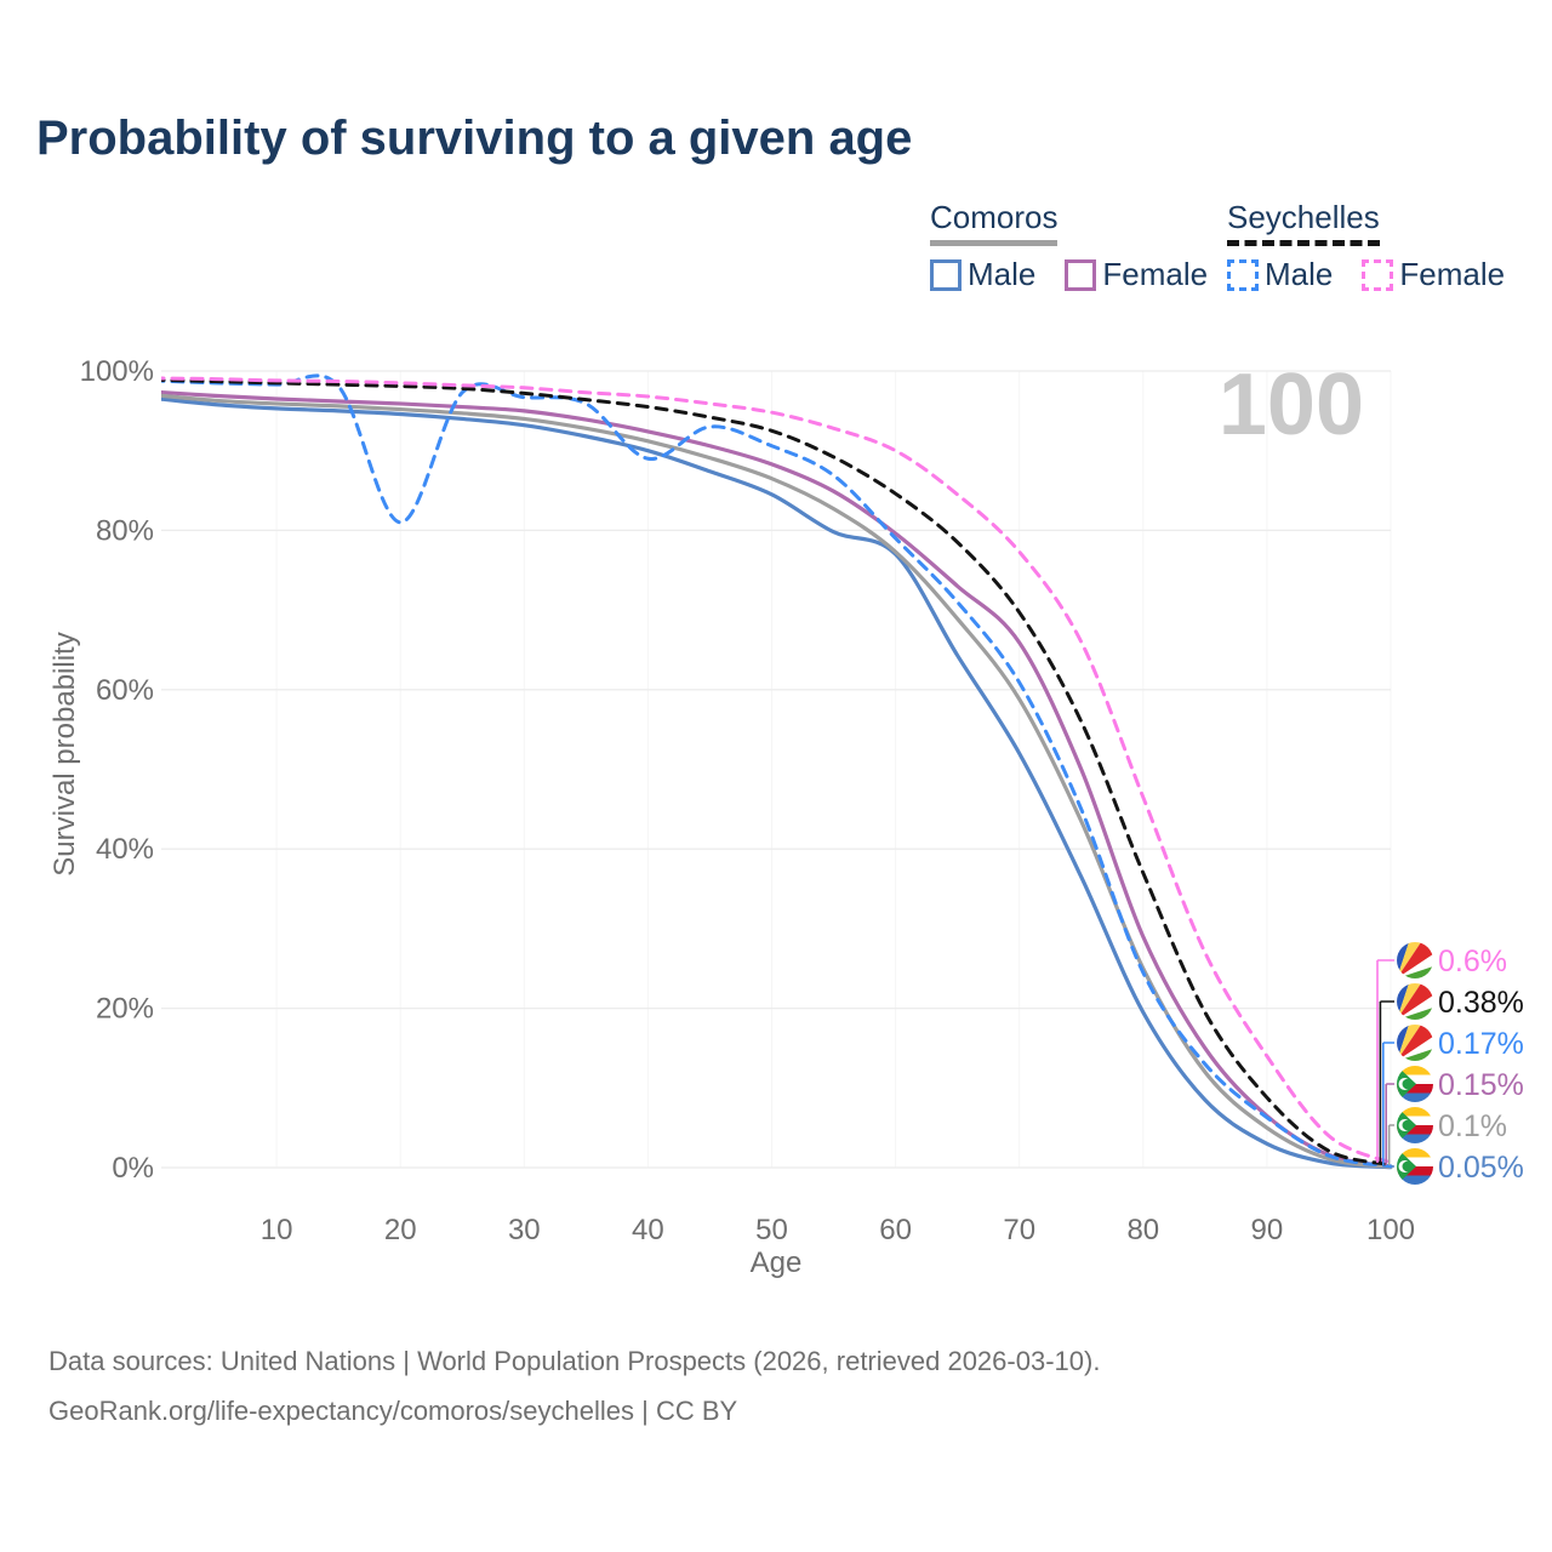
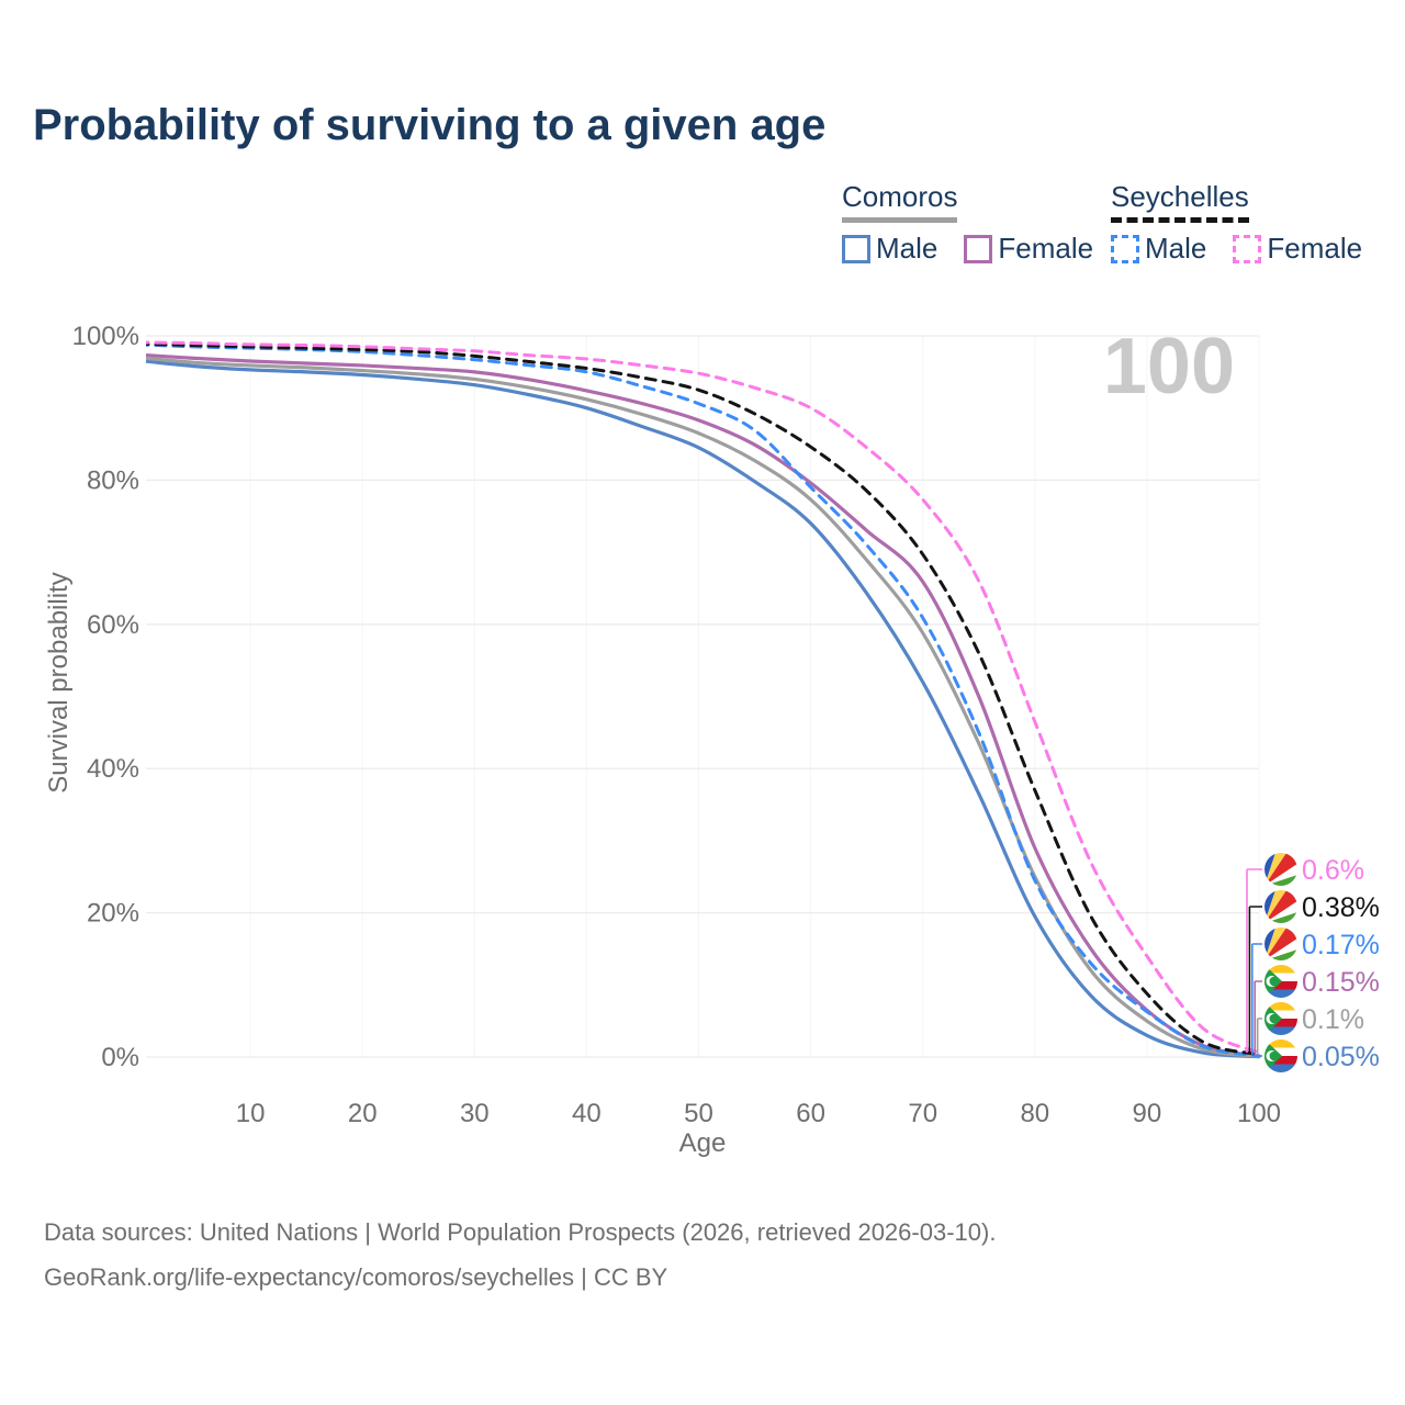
Seychelles Male/20: 81% -> 98%
Seychelles Male/40: 89% -> 95%
Comoros Male/60: 77% -> 74%
